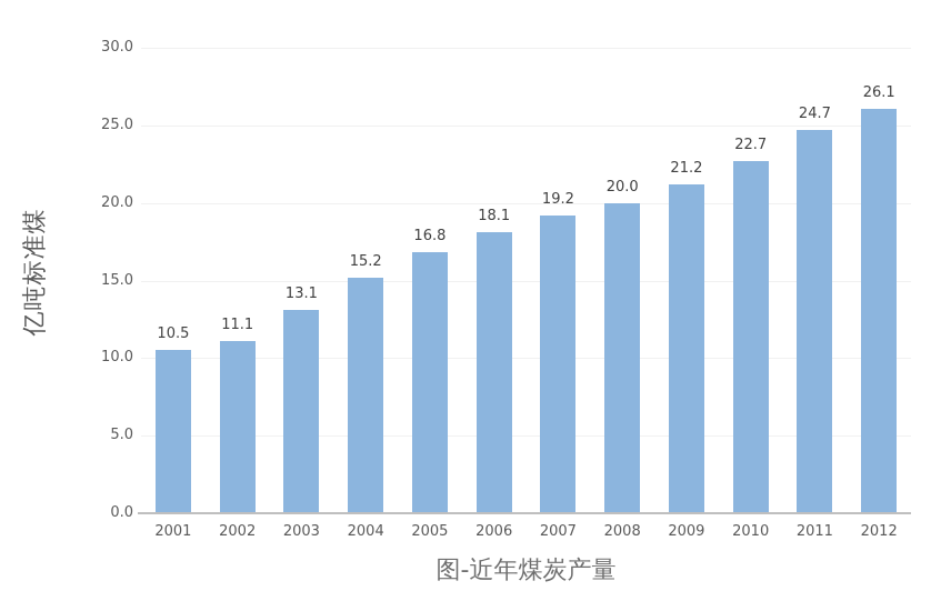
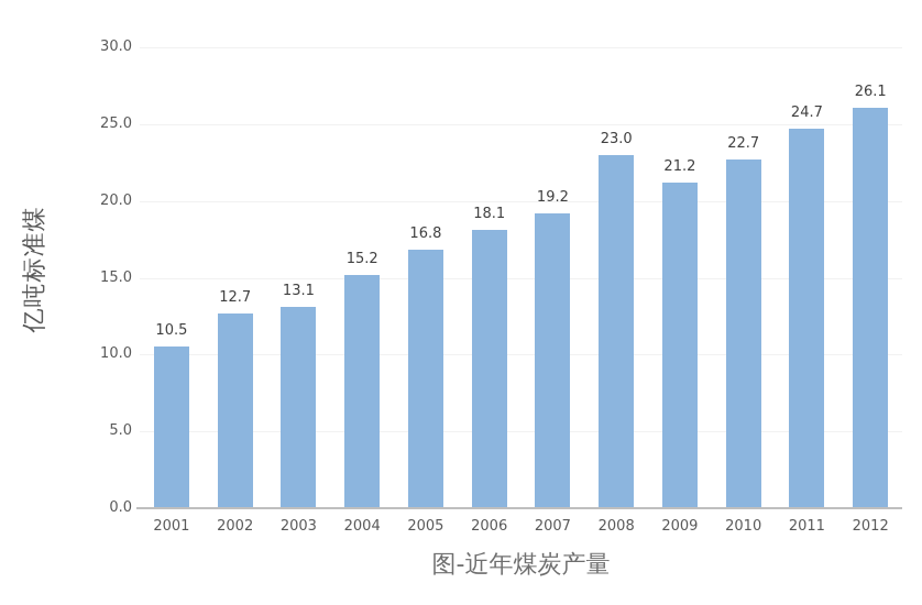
2002: 11.1 -> 12.7
2008: 20.0 -> 23.0
